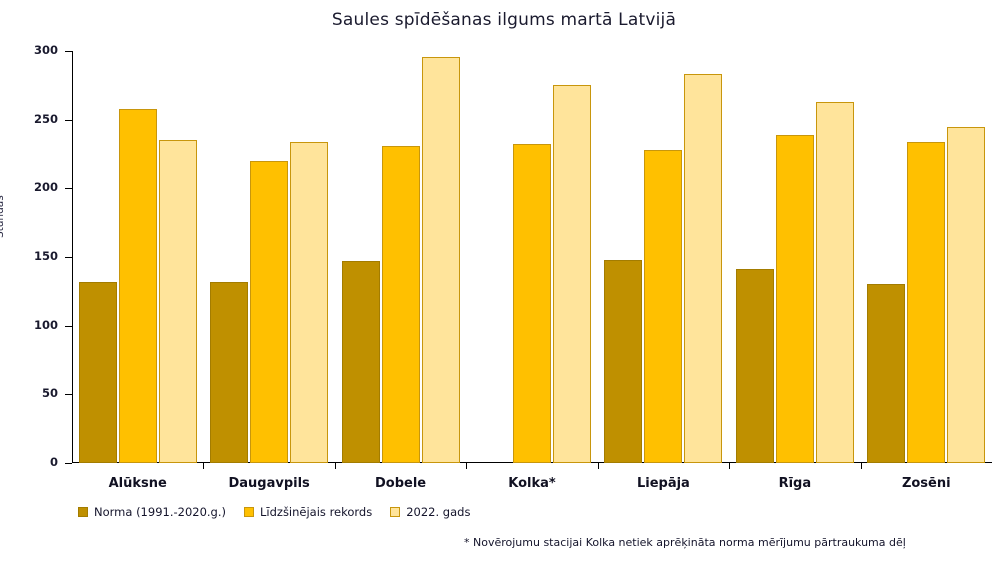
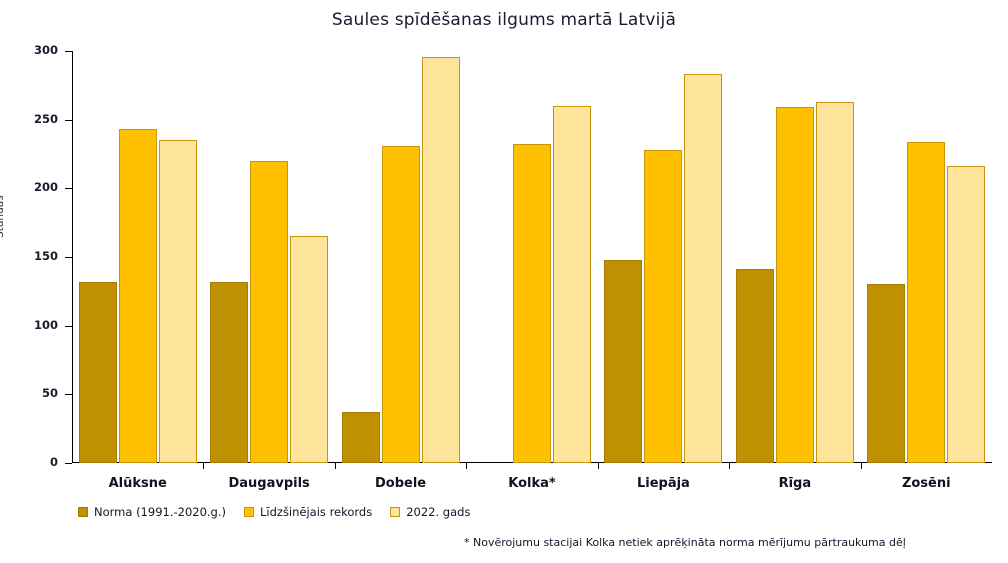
Līdzšinējais rekords/Alūksne: 258 -> 243
2022. gads/Daugavpils: 234 -> 165
Norma (1991.-2020.g.)/Dobele: 147 -> 37
2022. gads/Kolka*: 275 -> 260
Līdzšinējais rekords/Rīga: 239 -> 259
2022. gads/Zosēni: 245 -> 216
